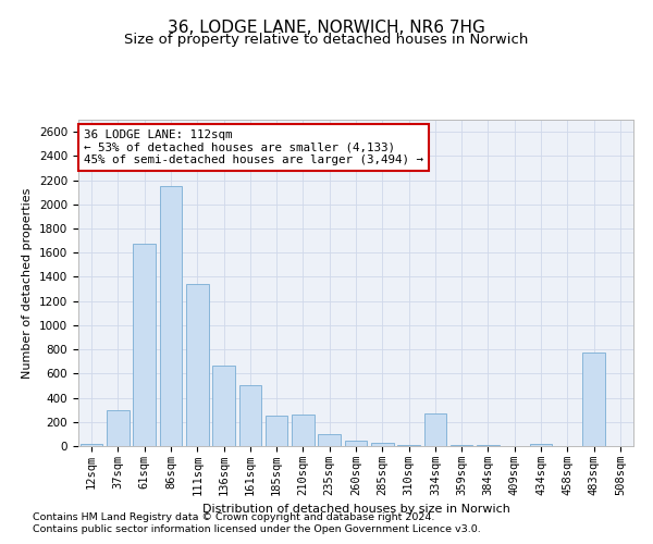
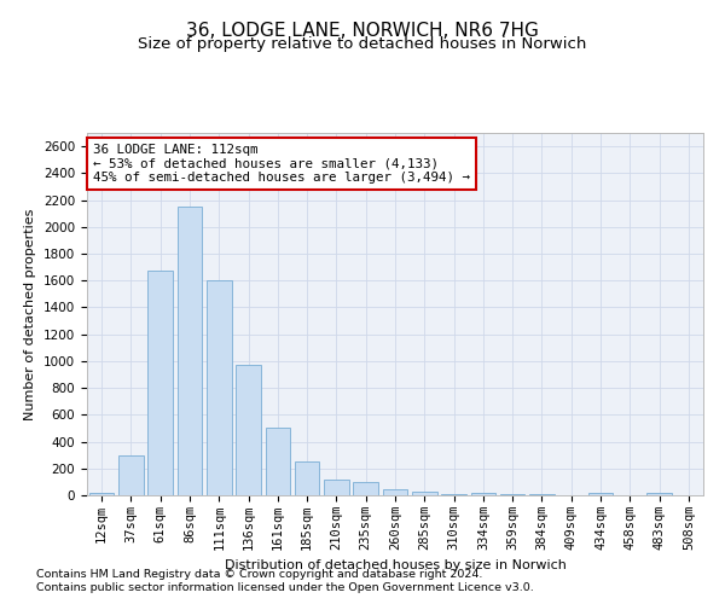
111sqm: 1340 -> 1600
136sqm: 670 -> 970
210sqm: 260 -> 120
334sqm: 270 -> 20
483sqm: 770 -> 20
